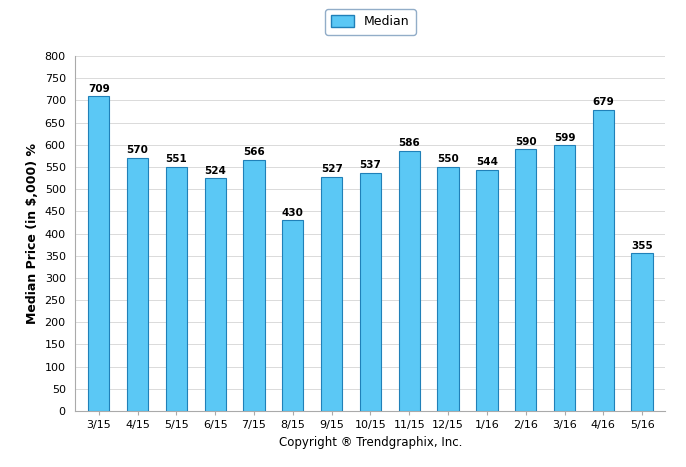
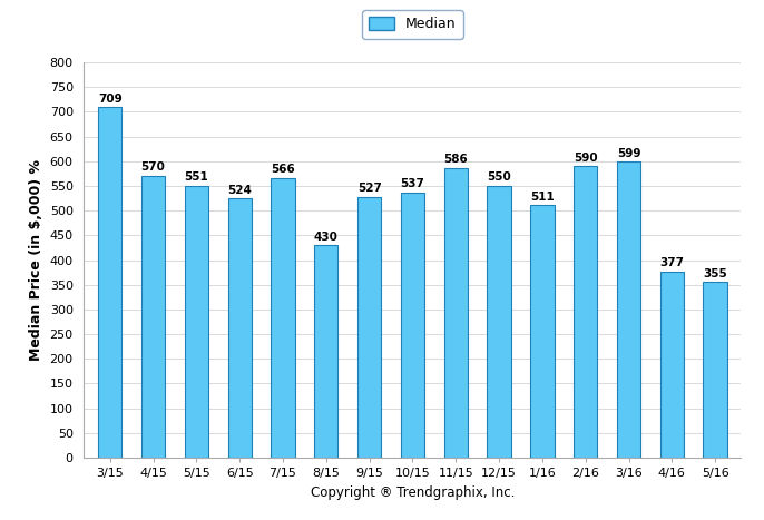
1/16: 544 -> 511
4/16: 679 -> 377
